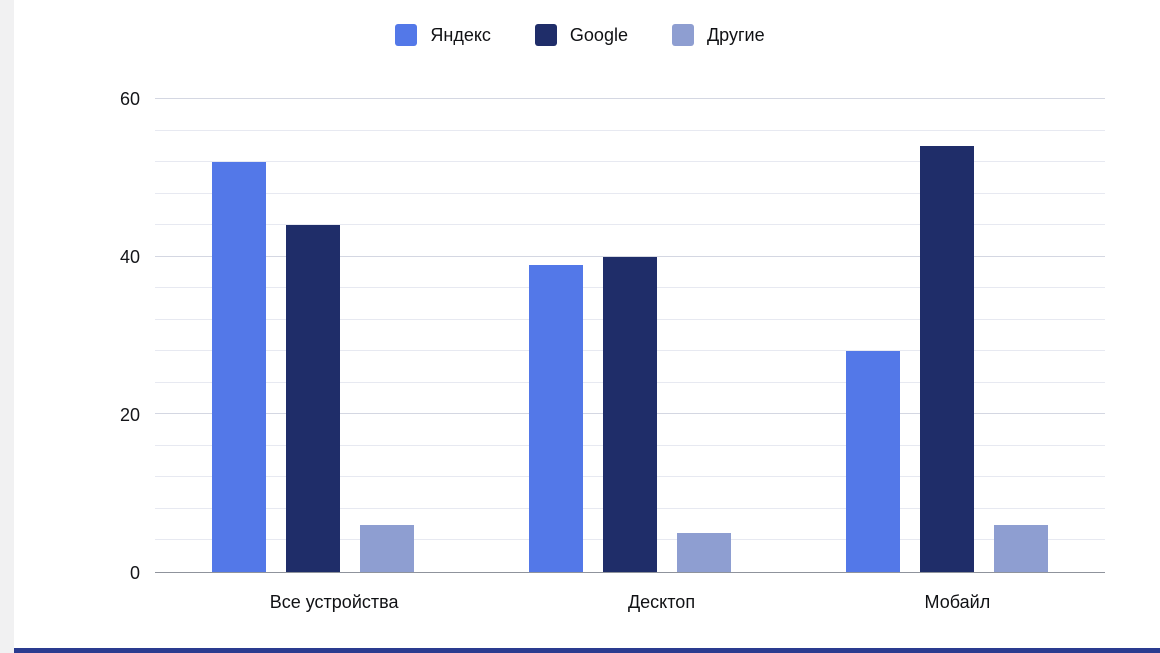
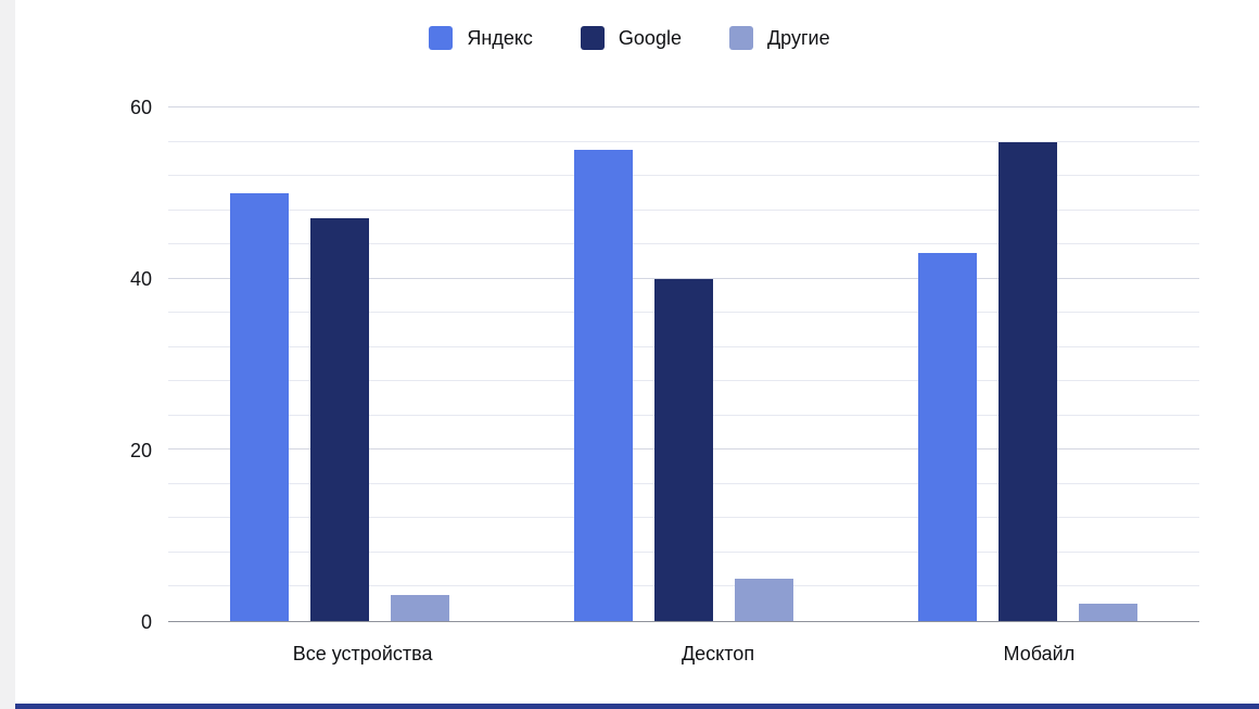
Яндекс/Все устройства: 52 -> 50
Google/Все устройства: 44 -> 47
Другие/Все устройства: 6 -> 3
Яндекс/Десктоп: 39 -> 55
Яндекс/Мобайл: 28 -> 43
Google/Мобайл: 54 -> 56
Другие/Мобайл: 6 -> 2
